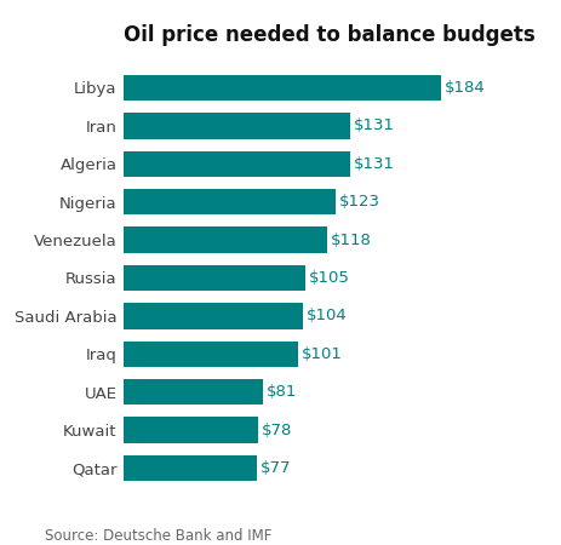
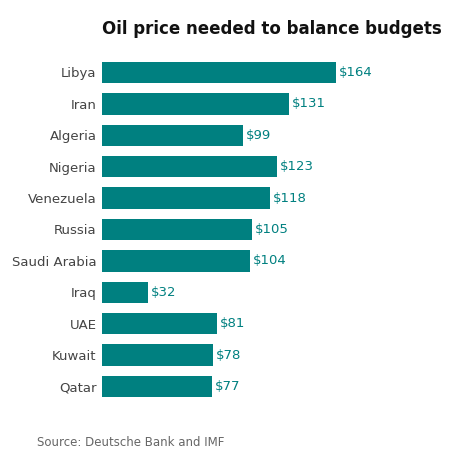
Libya: $184 -> $164
Algeria: $131 -> $99
Iraq: $101 -> $32
